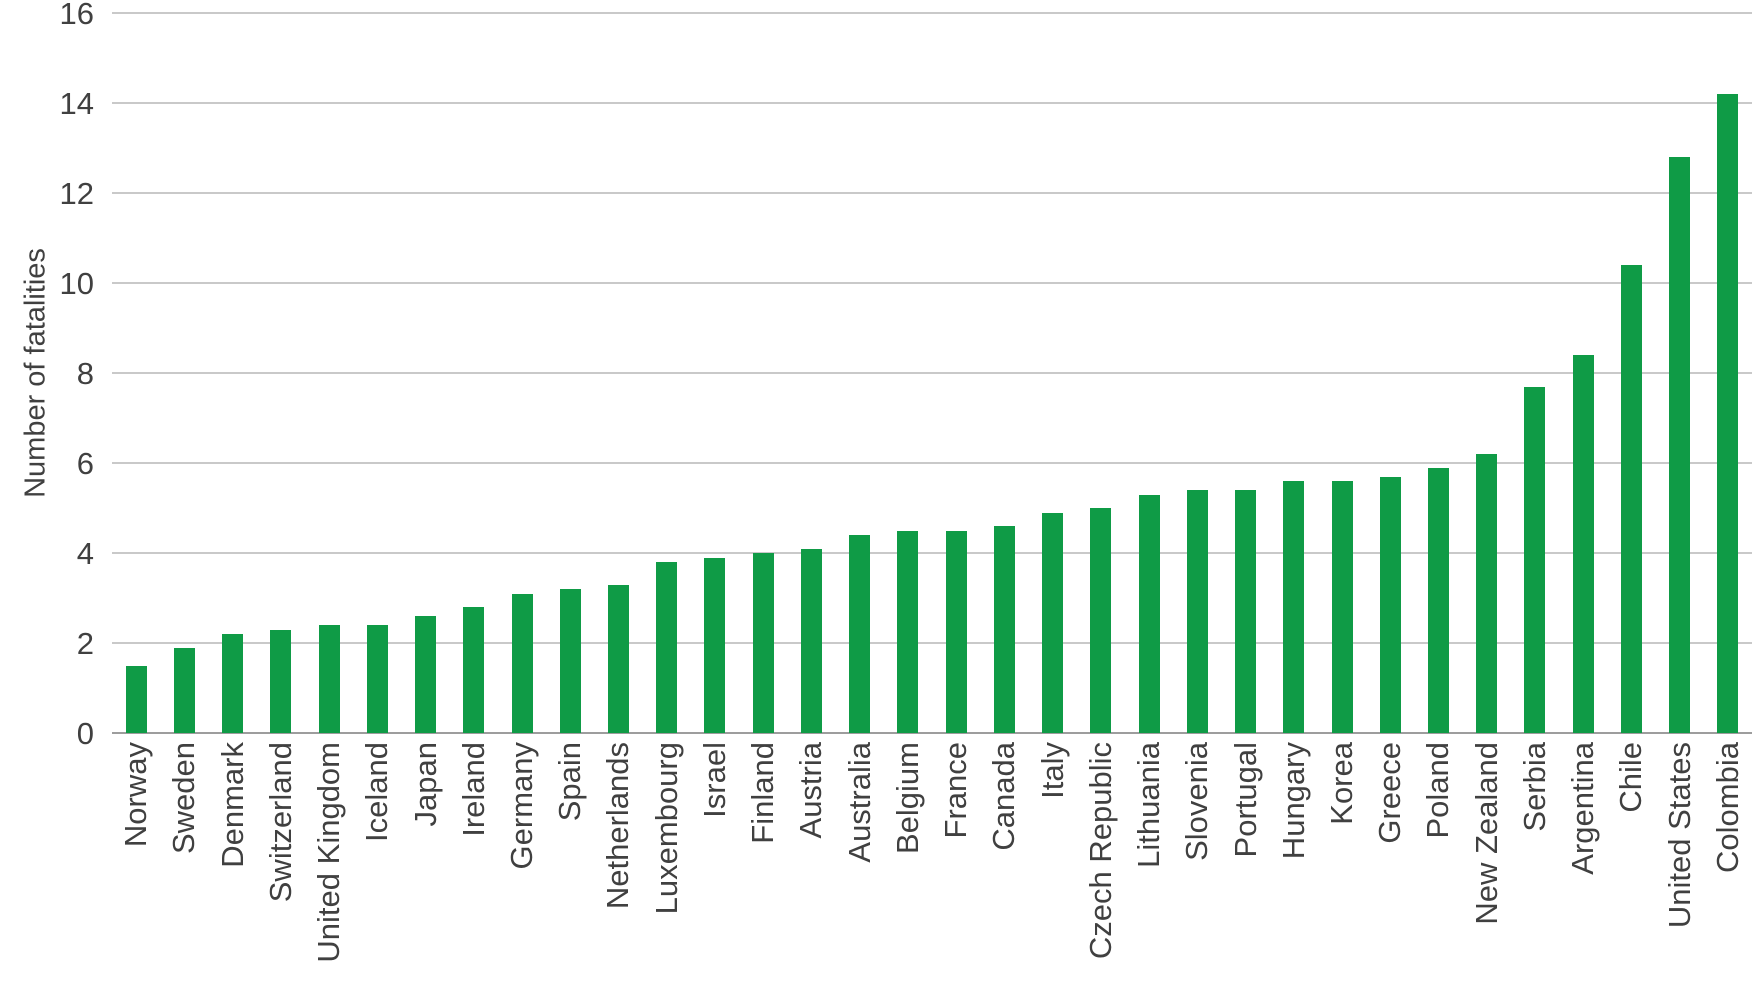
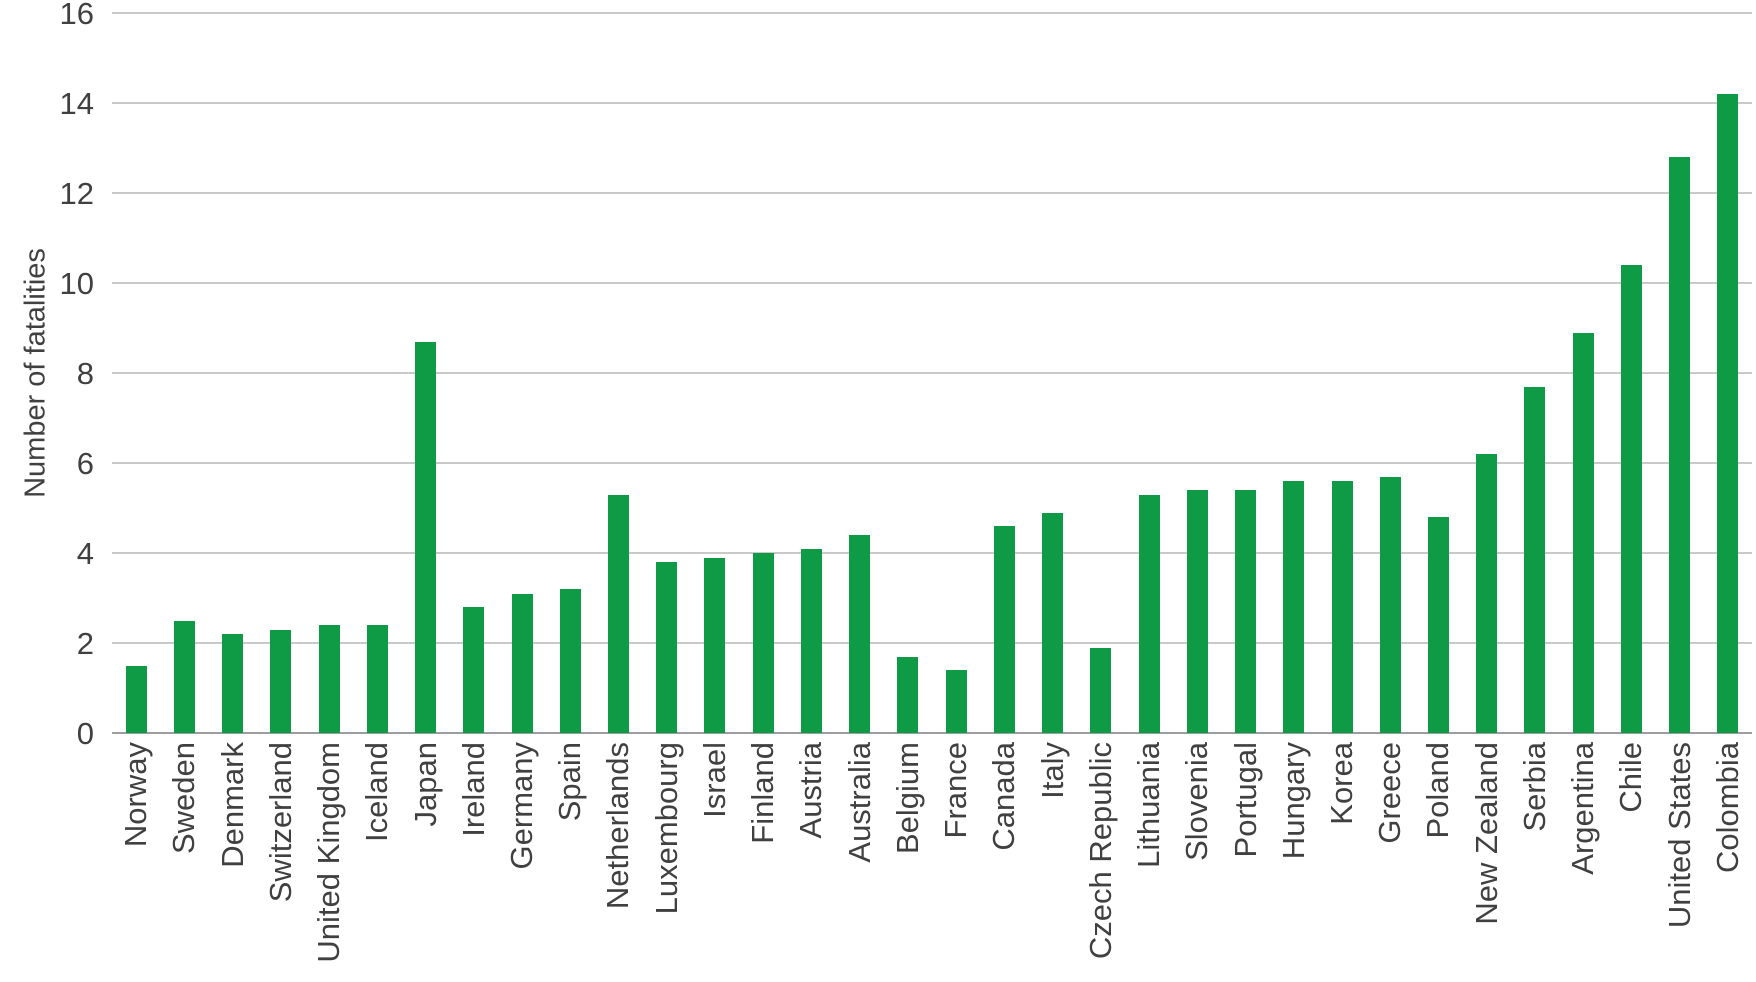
Sweden: 1.9 -> 2.5
Japan: 2.6 -> 8.7
Netherlands: 3.3 -> 5.3
Belgium: 4.5 -> 1.7
France: 4.5 -> 1.4
Czech Republic: 5.0 -> 1.9
Poland: 5.9 -> 4.8
Argentina: 8.4 -> 8.9
